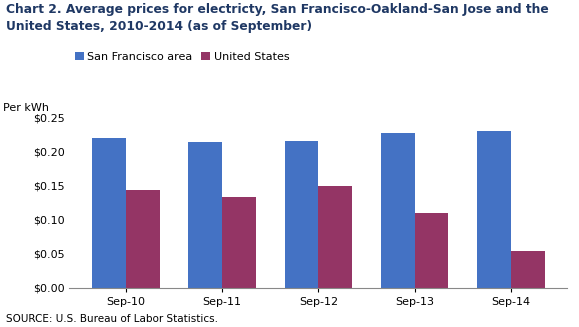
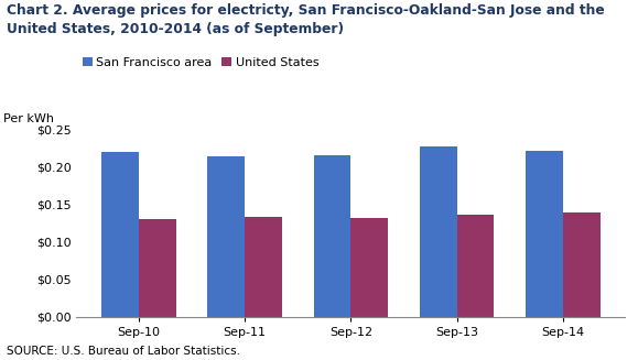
United States/Sep-10: $0.144 -> $0.131
United States/Sep-12: $0.150 -> $0.132
United States/Sep-13: $0.110 -> $0.136
San Francisco area/Sep-14: $0.230 -> $0.222
United States/Sep-14: $0.054 -> $0.140
